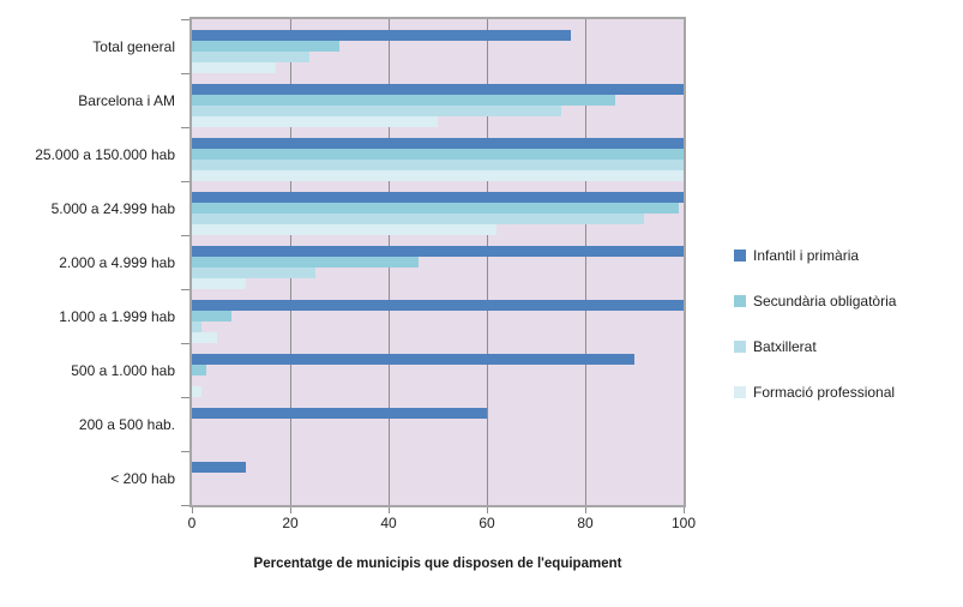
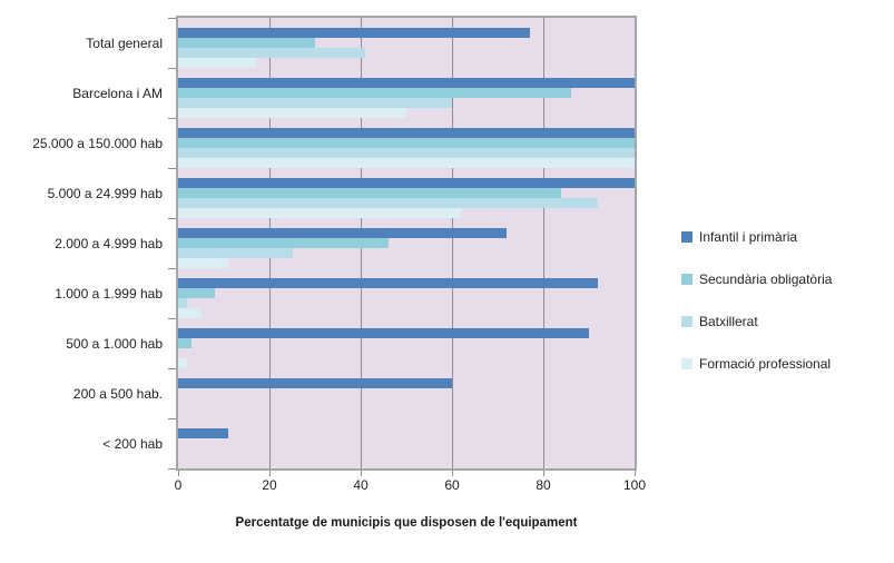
Batxillerat/Total general: 24 -> 41
Batxillerat/Barcelona i AM: 75 -> 60
Secundària obligatòria/5.000 a 24.999 hab: 99 -> 84
Infantil i primària/2.000 a 4.999 hab: 100 -> 72
Infantil i primària/1.000 a 1.999 hab: 100 -> 92
